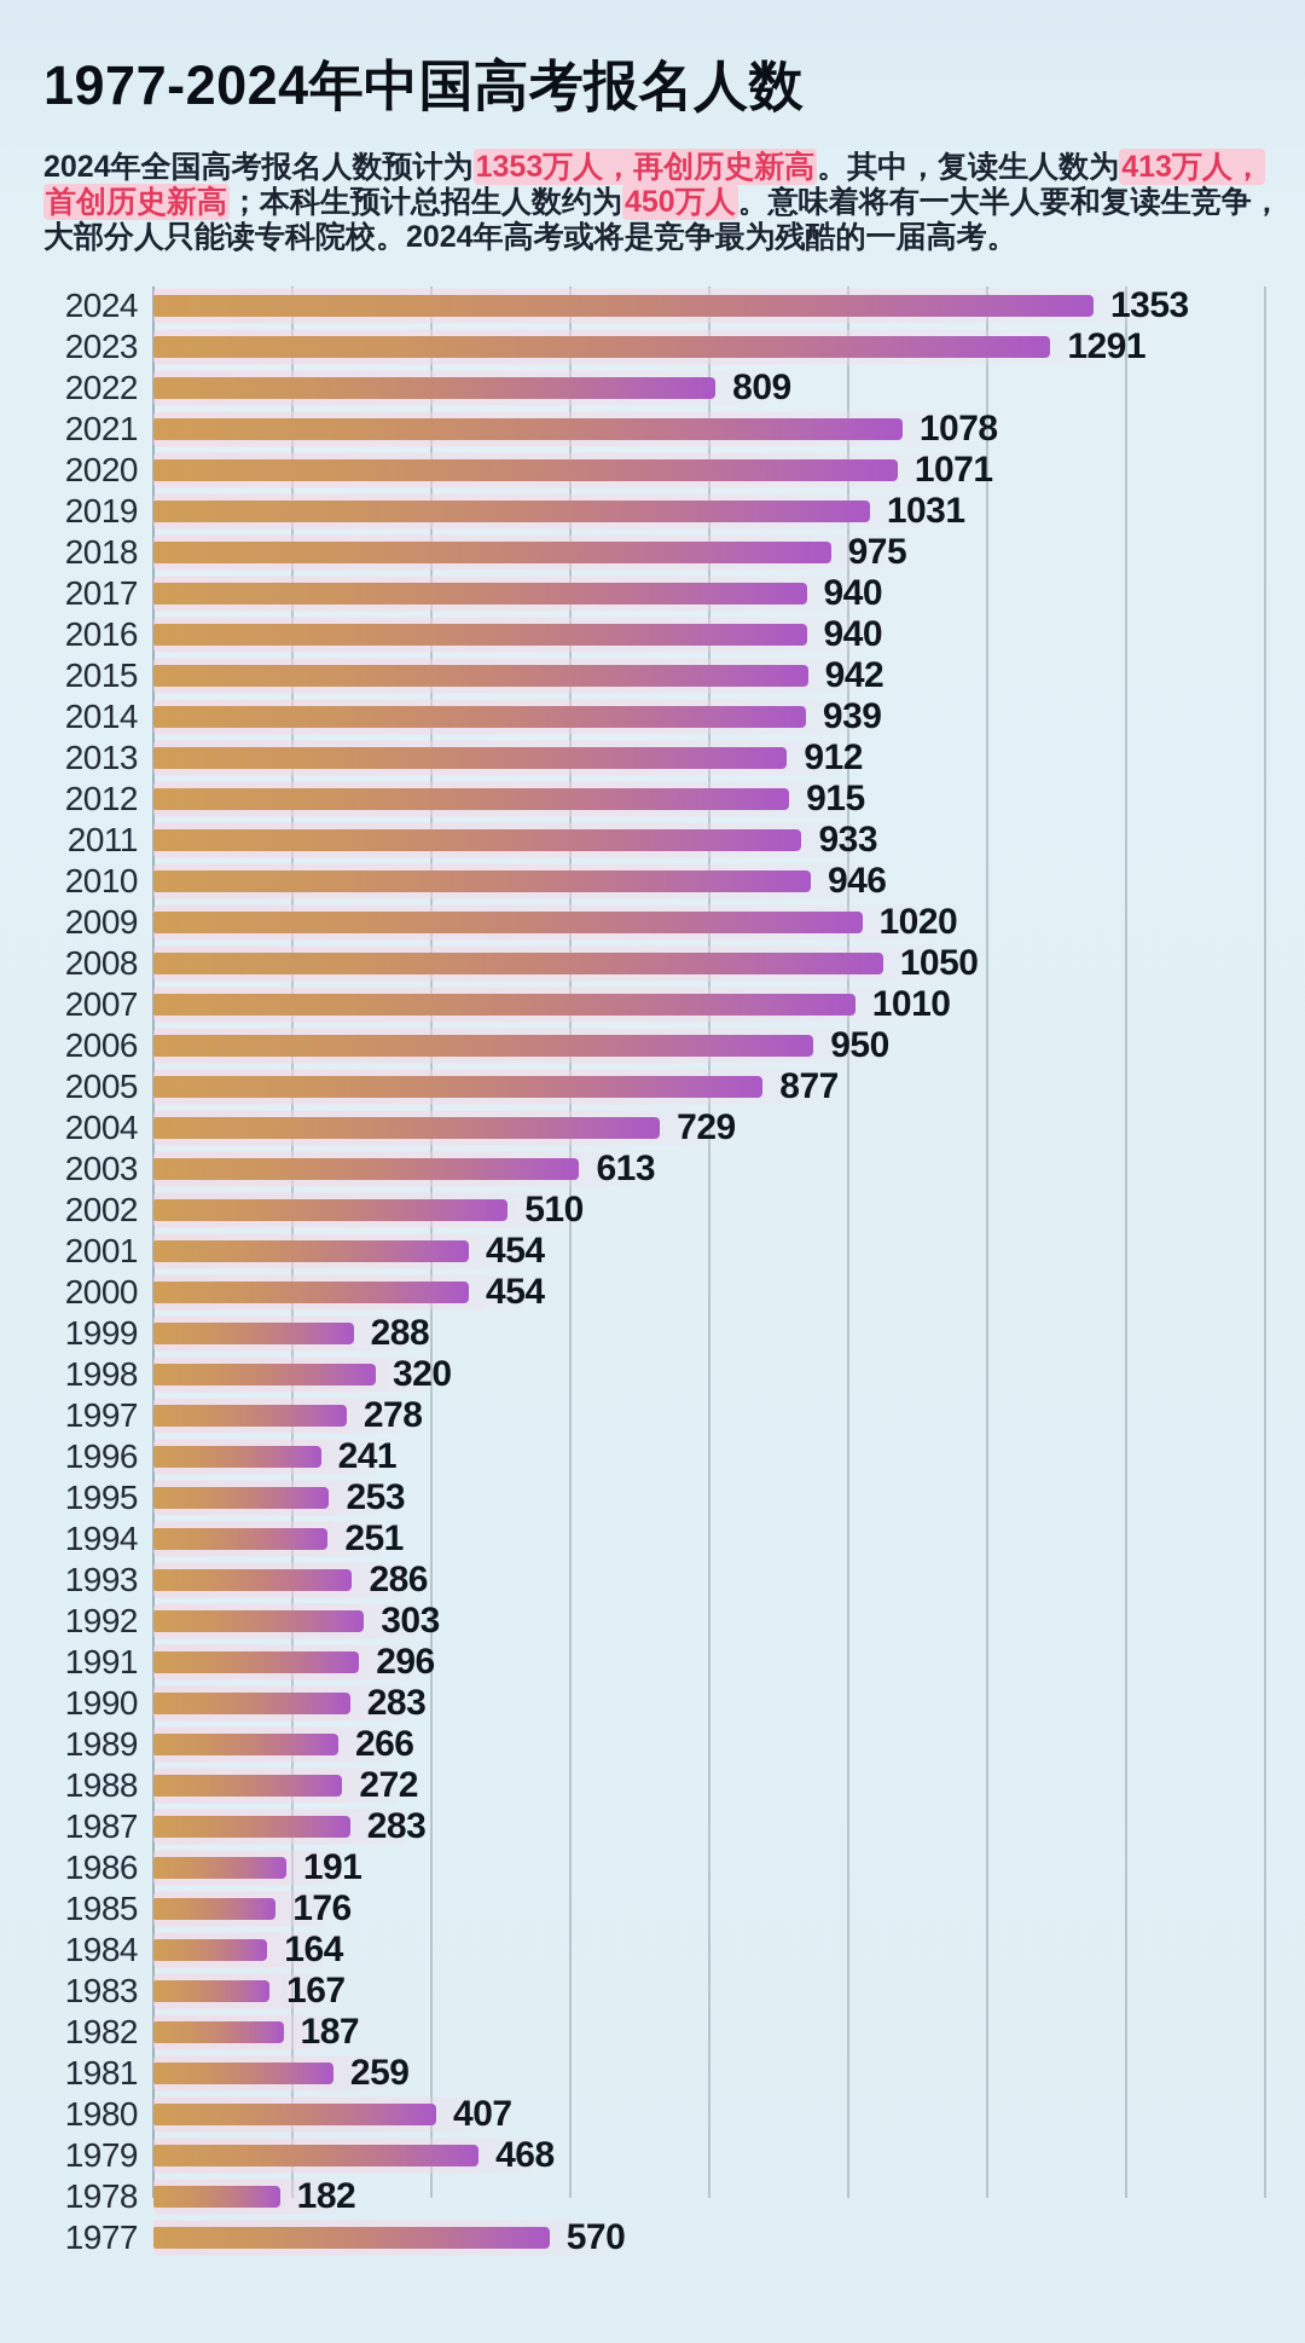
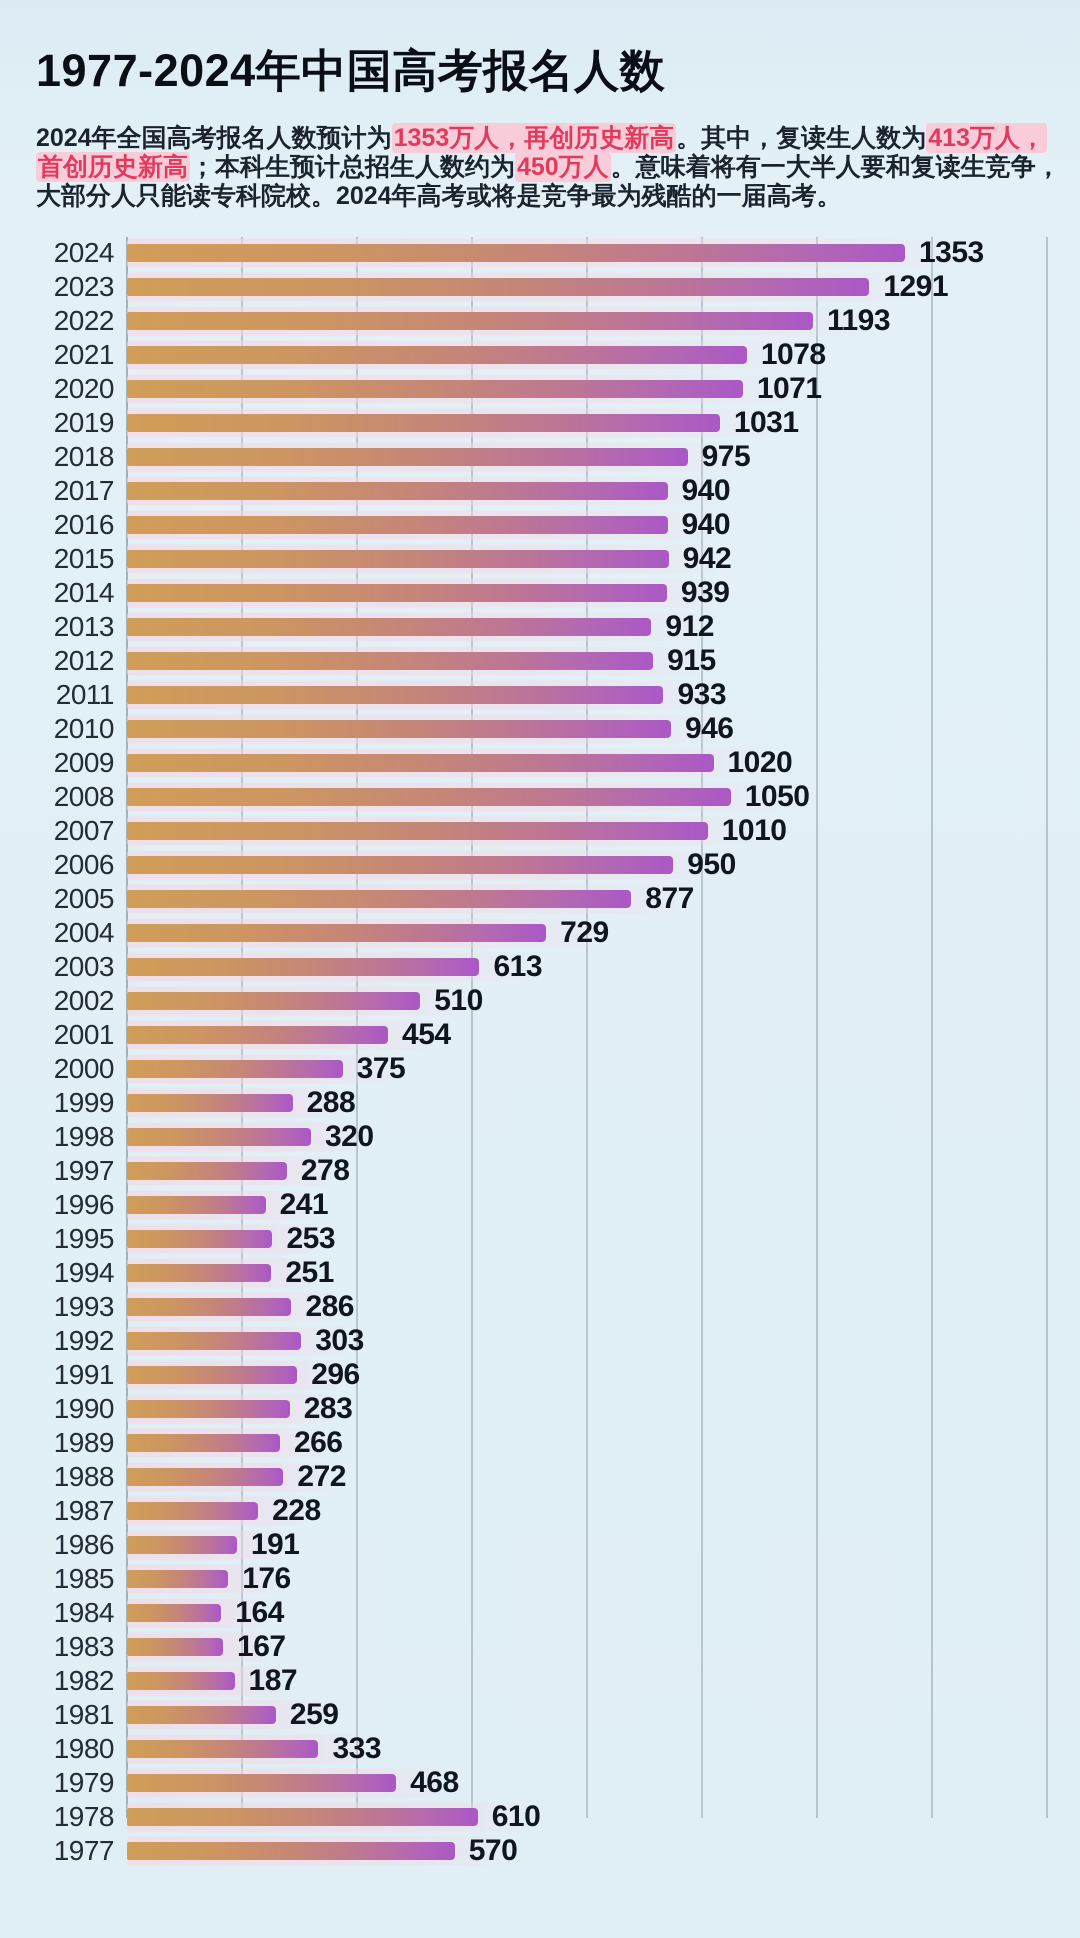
2022: 809 -> 1193
2000: 454 -> 375
1987: 283 -> 228
1980: 407 -> 333
1978: 182 -> 610
